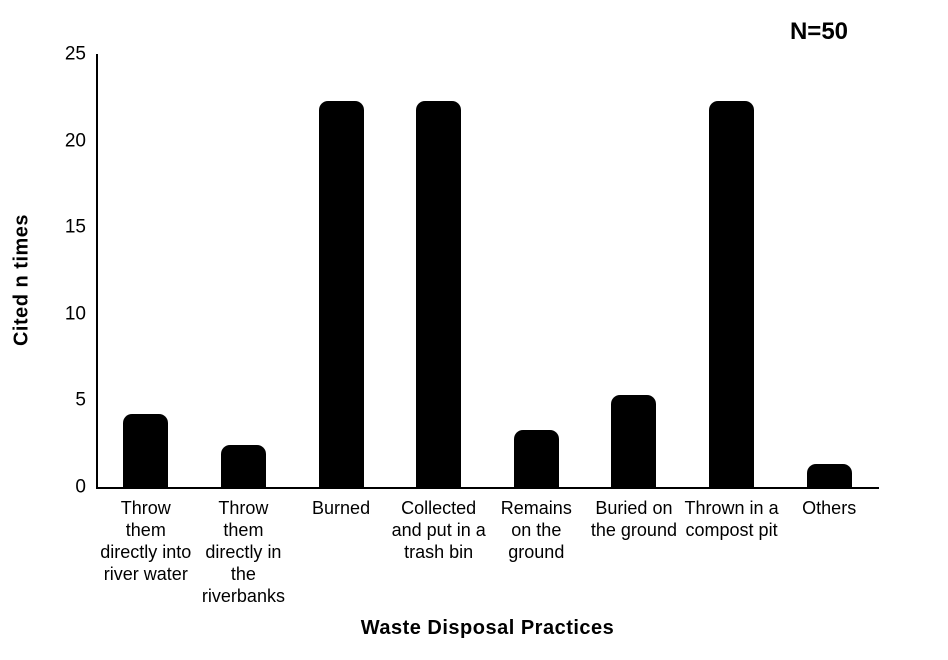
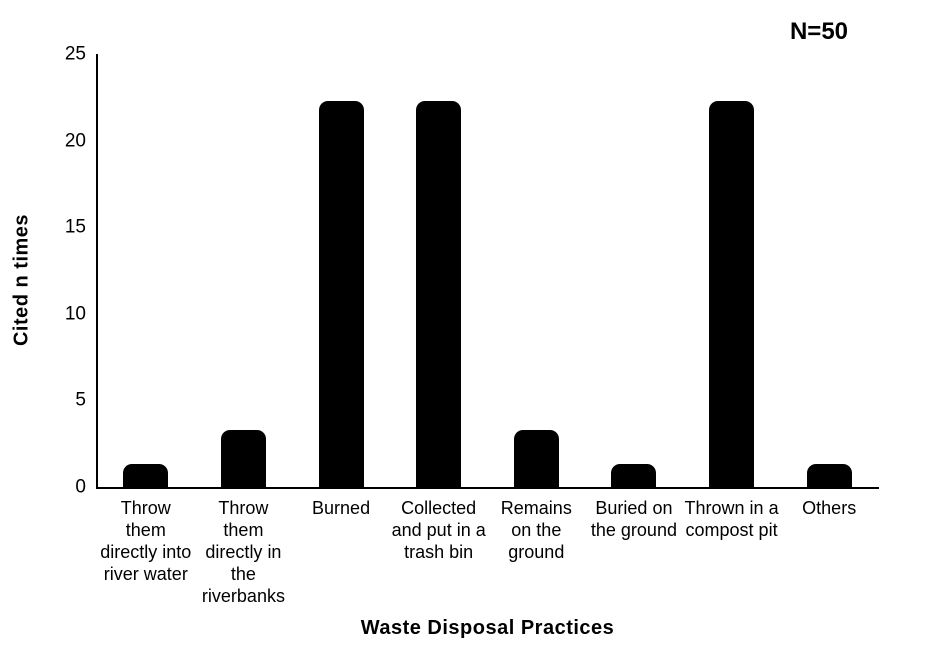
Throw them directly into river water: 4.2 -> 1.3
Throw them directly in the riverbanks: 2.4 -> 3.3
Buried on the ground: 5.3 -> 1.3
